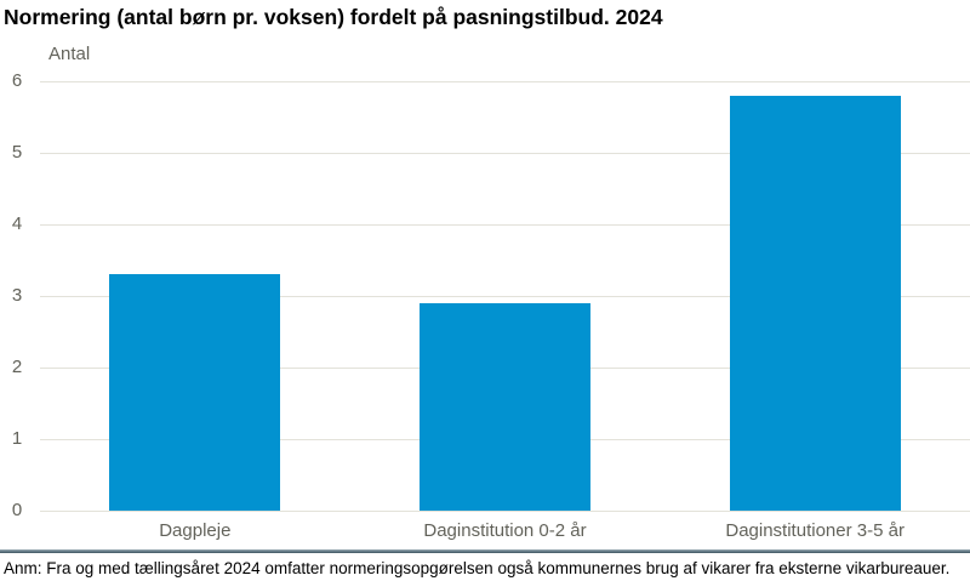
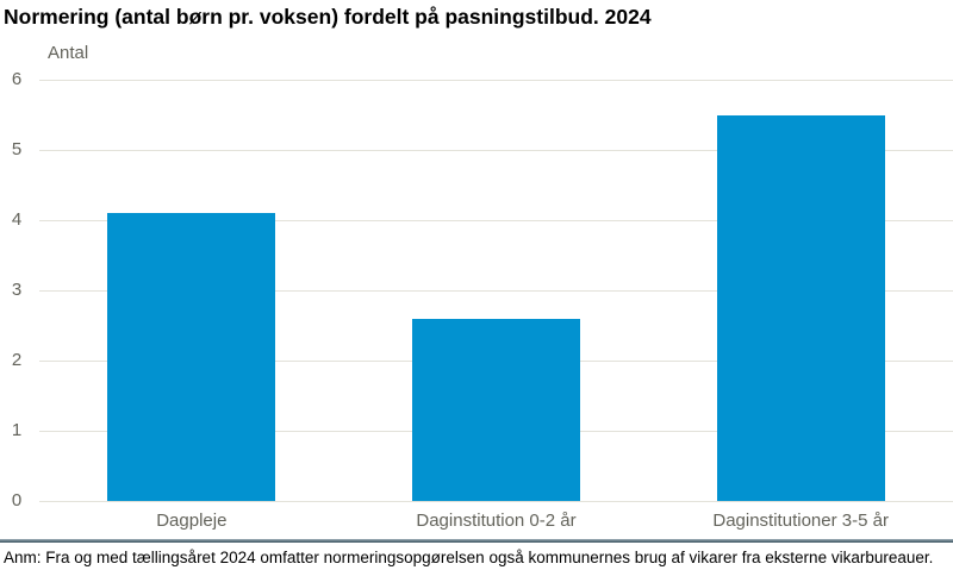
Dagpleje: 3.3 -> 4.1
Daginstitution 0-2 år: 2.9 -> 2.6
Daginstitutioner 3-5 år: 5.8 -> 5.5
